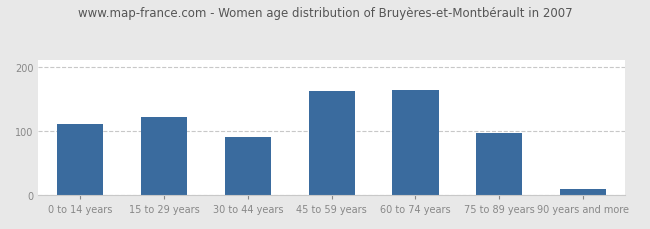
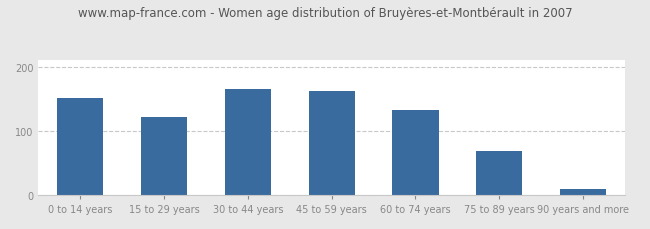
0 to 14 years: 110 -> 152
30 to 44 years: 90 -> 165
60 to 74 years: 164 -> 133
75 to 89 years: 96 -> 68
